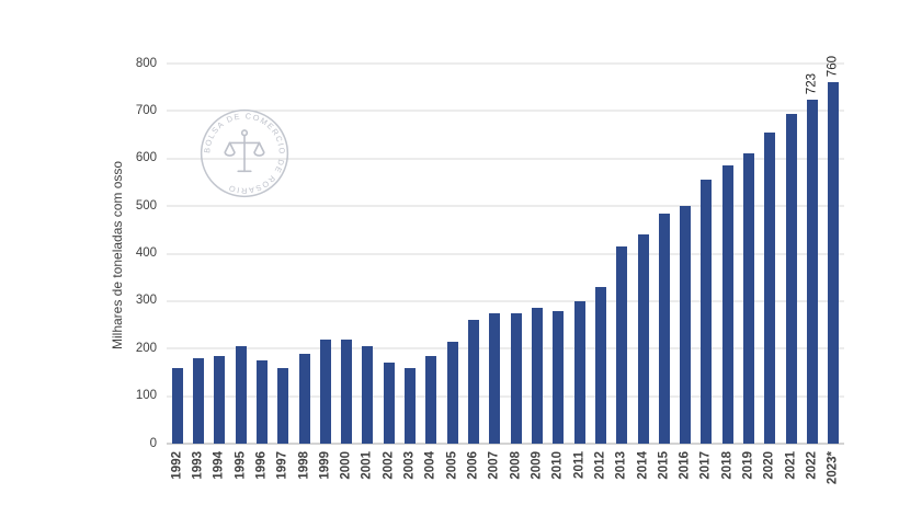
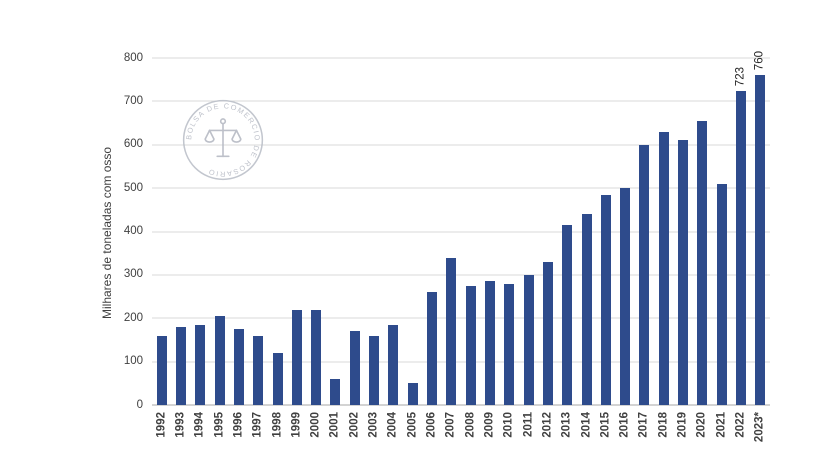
1998: 190 -> 120
2001: 200 -> 60
2005: 220 -> 50
2007: 280 -> 340
2017: 560 -> 600
2018: 580 -> 630
2021: 700 -> 510
